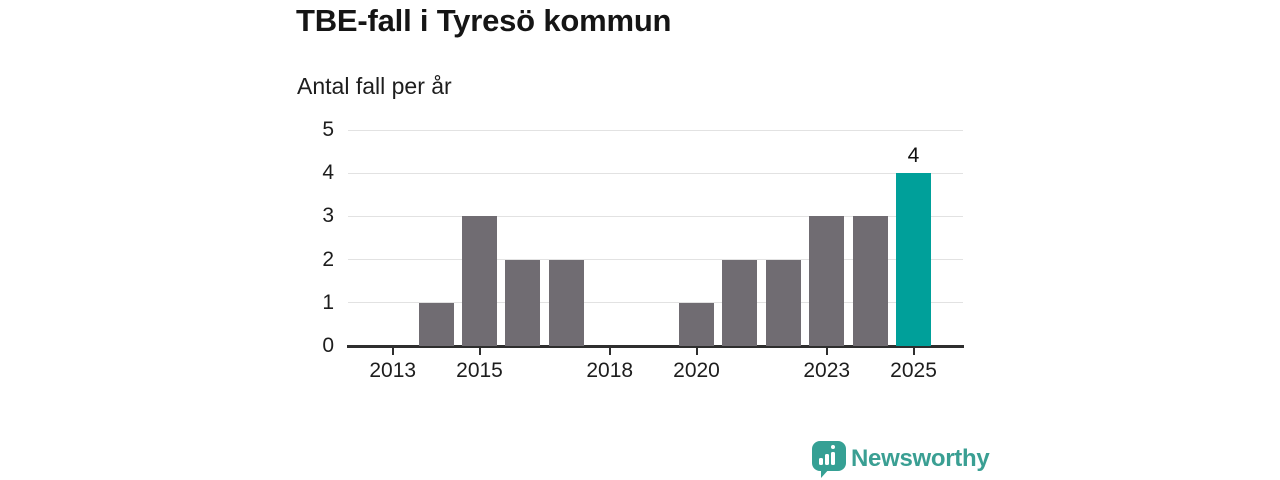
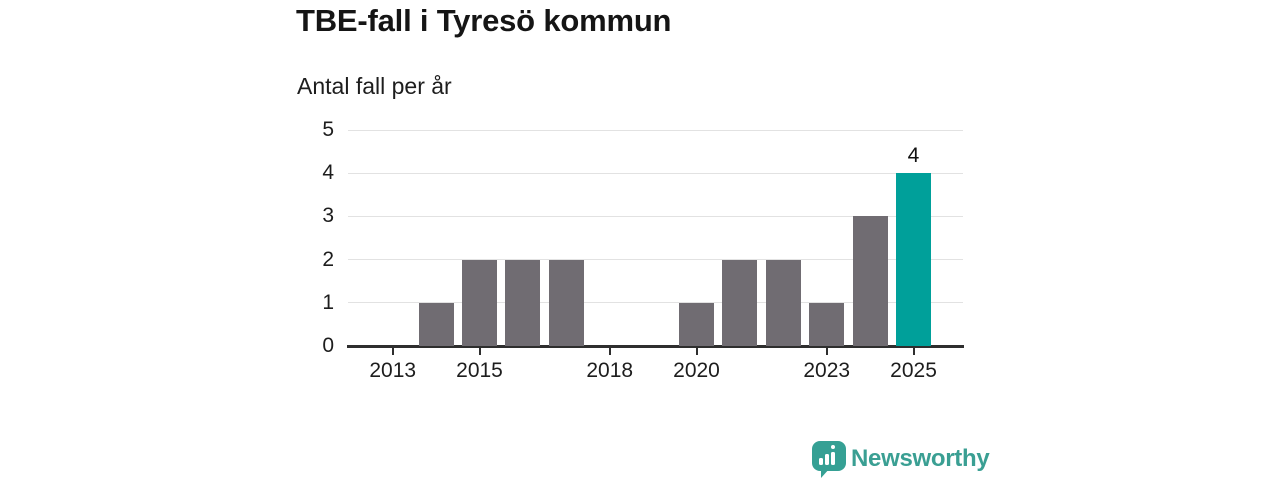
2015: 3 -> 2
2023: 3 -> 1
